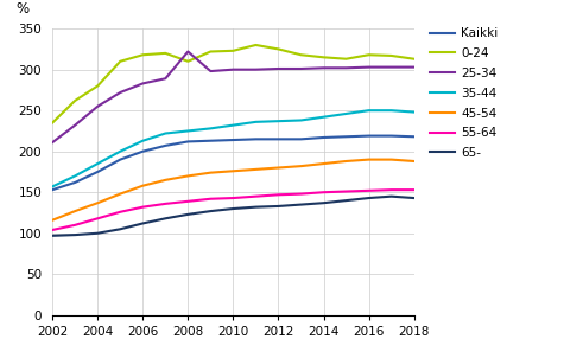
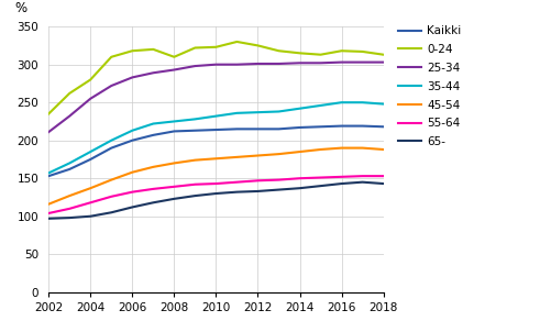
25-34/2008: 322 -> 293
